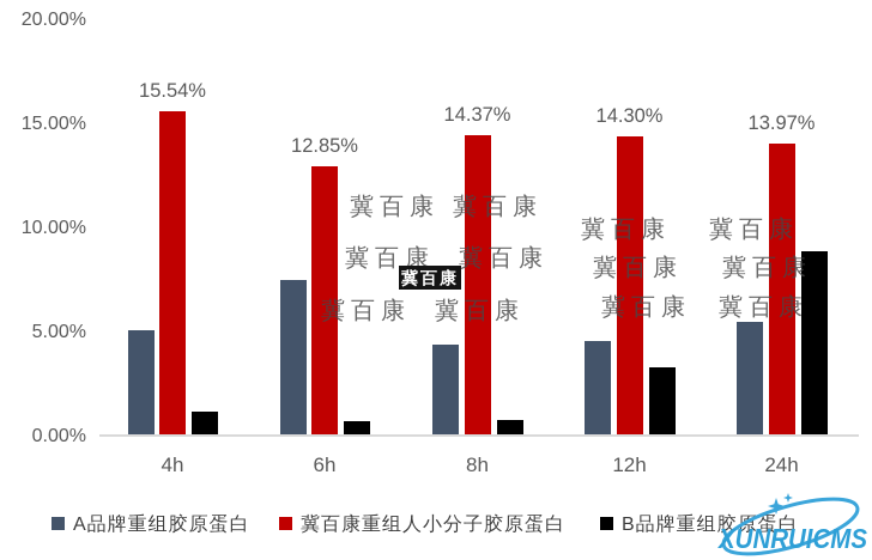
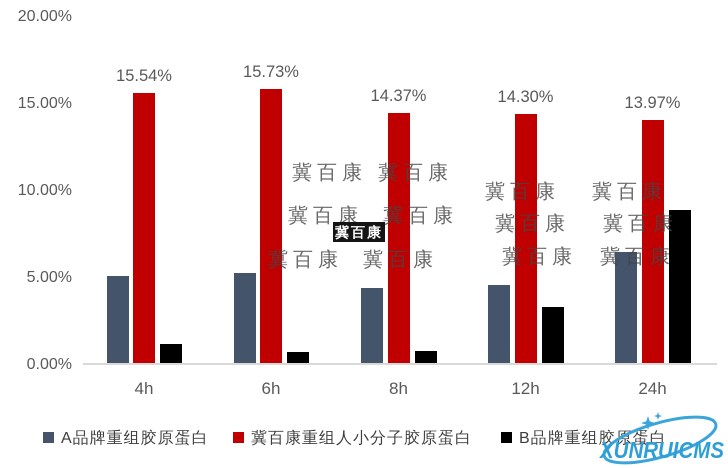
A品牌重组胶原蛋白/6h: 7.4% -> 5.2%
冀百康重组人小分子胶原蛋白/6h: 12.85% -> 15.73%
A品牌重组胶原蛋白/24h: 5.4% -> 6.4%
